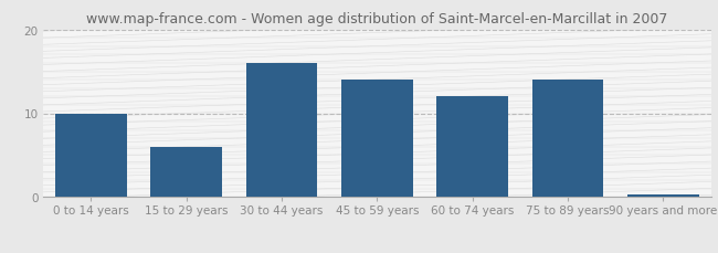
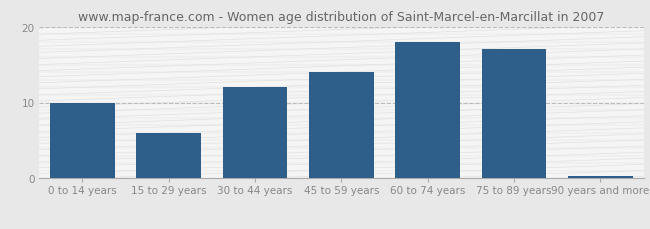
30 to 44 years: 16.0 -> 12.0
60 to 74 years: 12.0 -> 18.0
75 to 89 years: 14.0 -> 17.0
